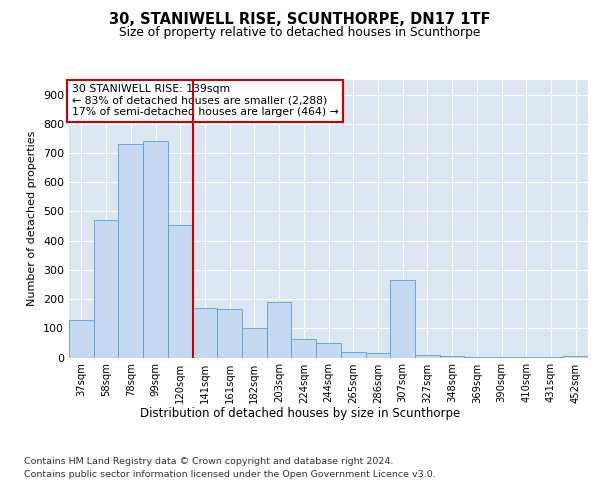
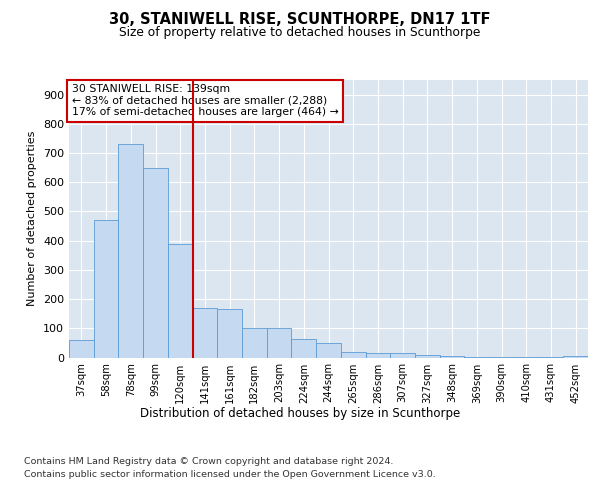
37sqm: 130 -> 60
99sqm: 740 -> 650
120sqm: 455 -> 390
203sqm: 190 -> 100
307sqm: 265 -> 15
